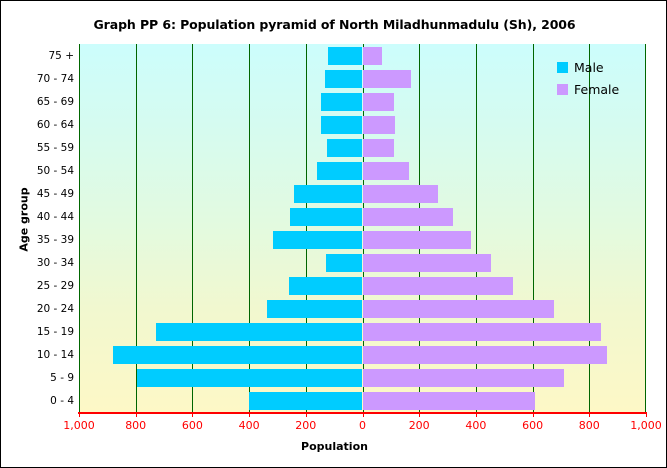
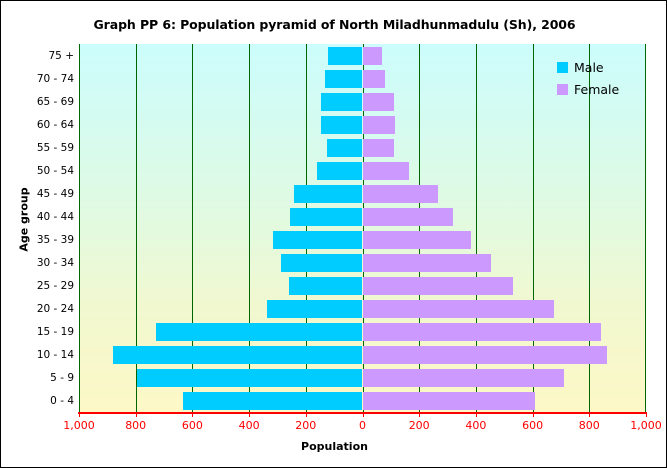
Female/70 - 74: 170 -> 80
Male/30 - 34: 130 -> 290
Male/0 - 4: 400 -> 630
